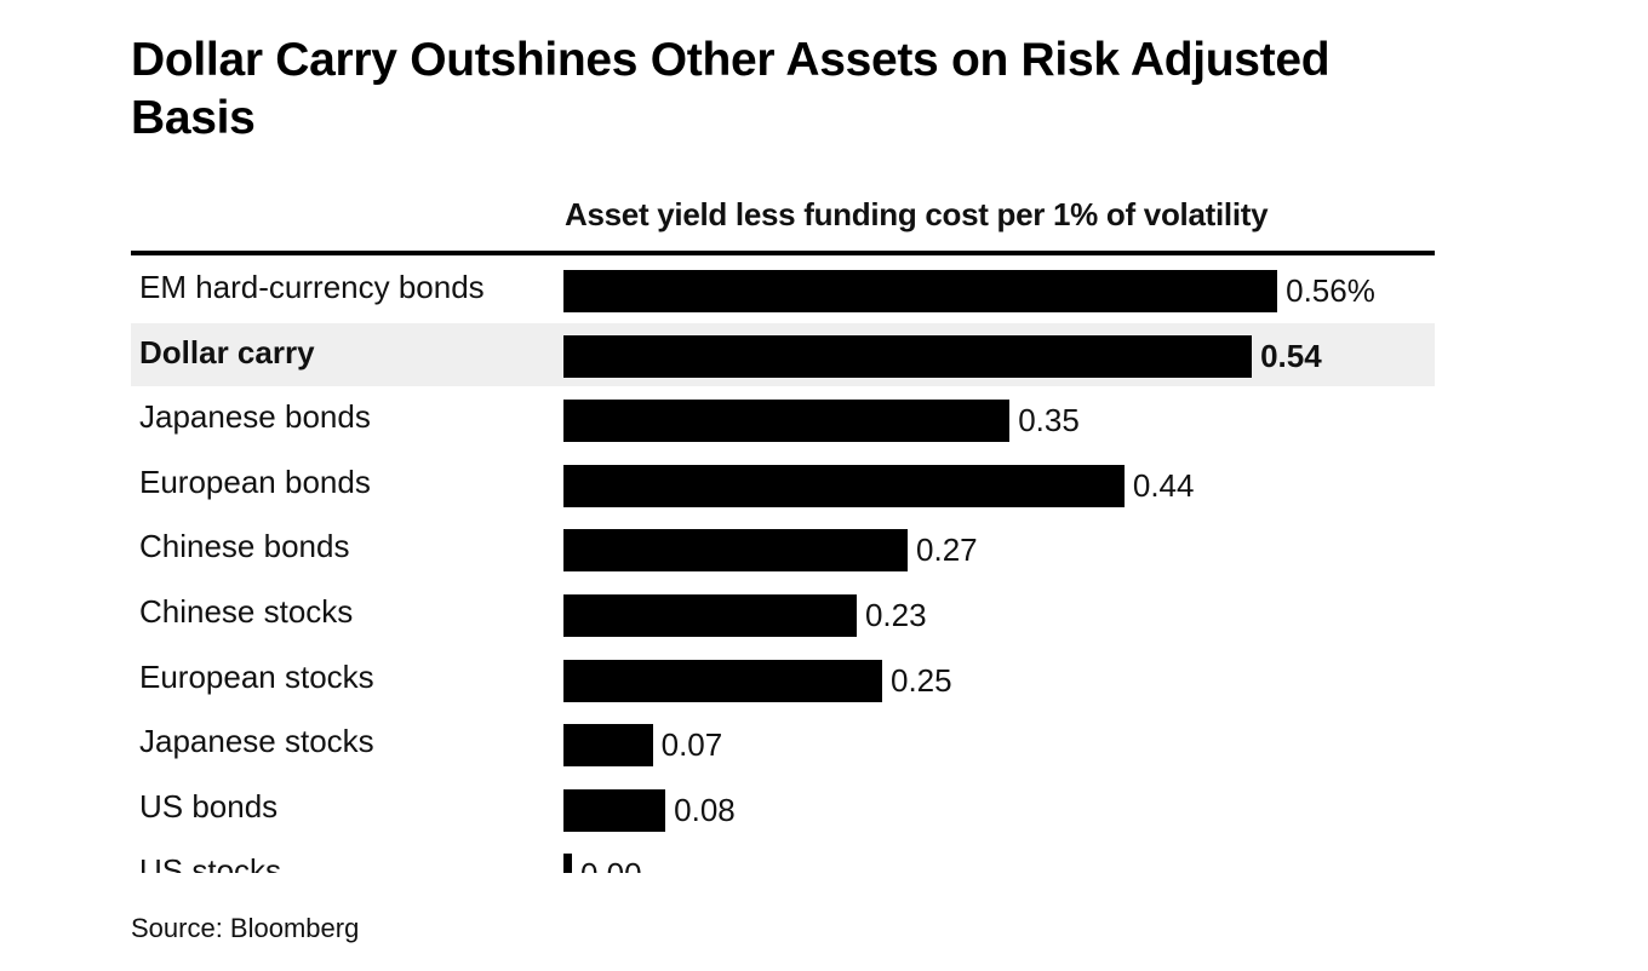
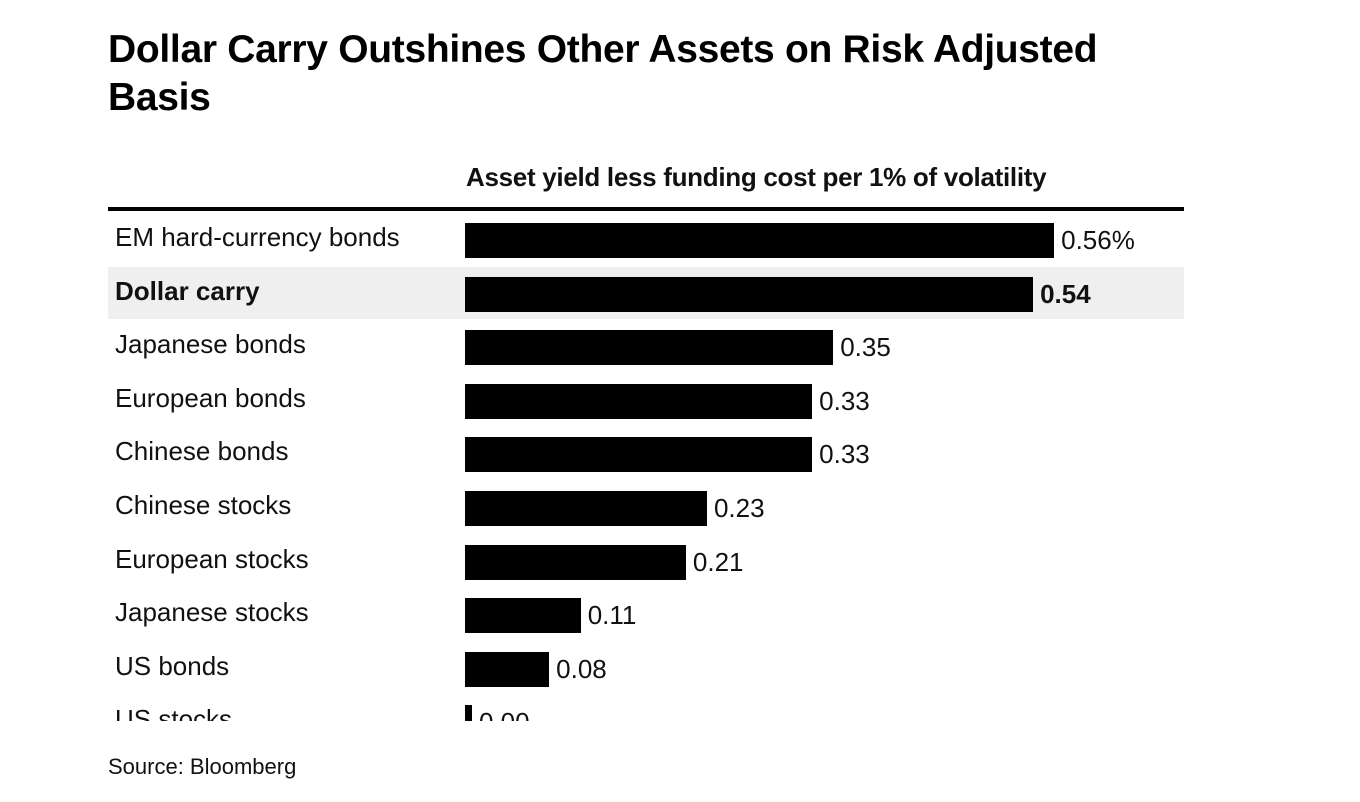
European bonds: 0.44 -> 0.33
Chinese bonds: 0.27 -> 0.33
European stocks: 0.25 -> 0.21
Japanese stocks: 0.07 -> 0.11
